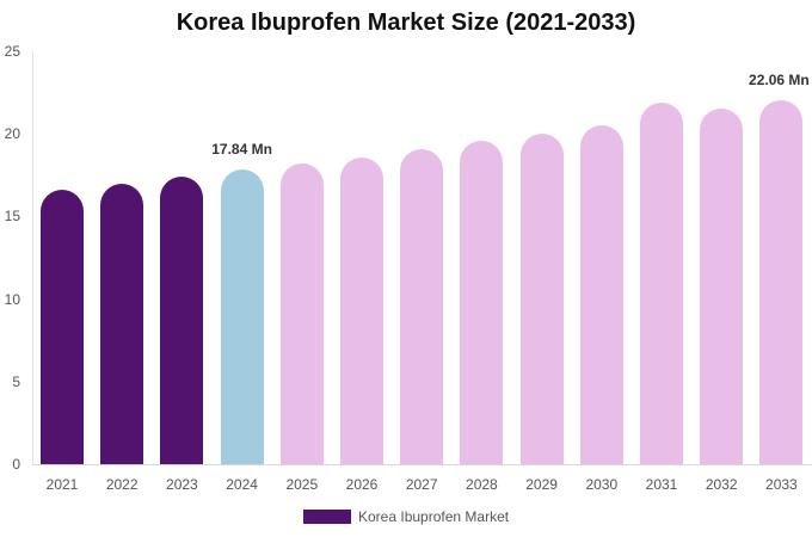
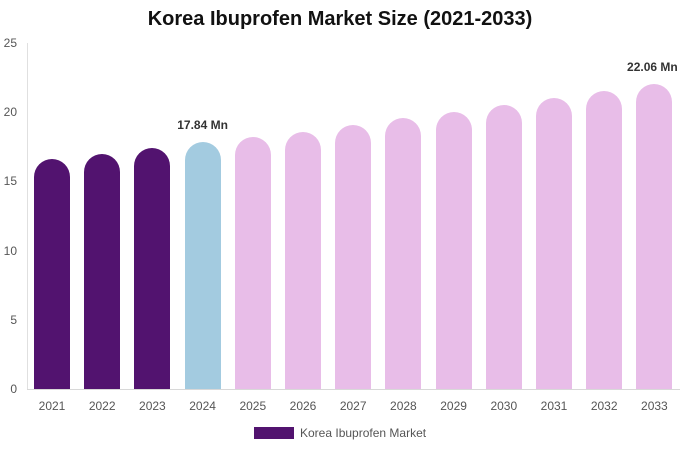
2031: 21.9 -> 21.0
